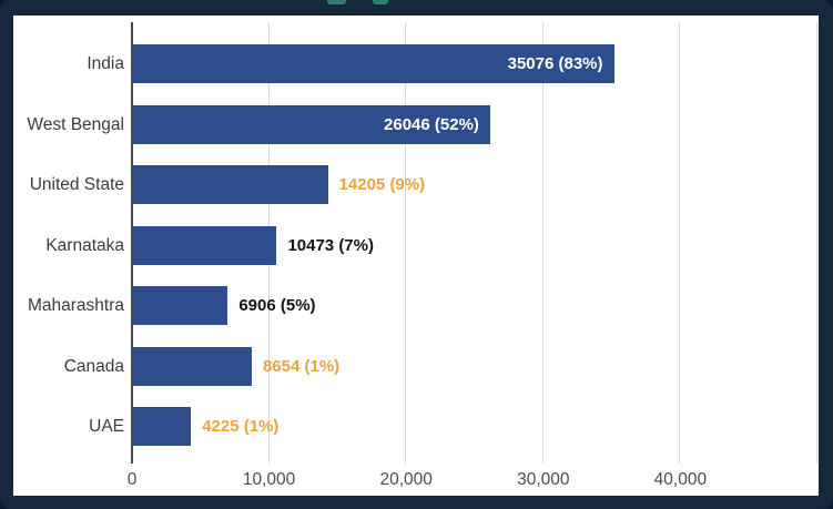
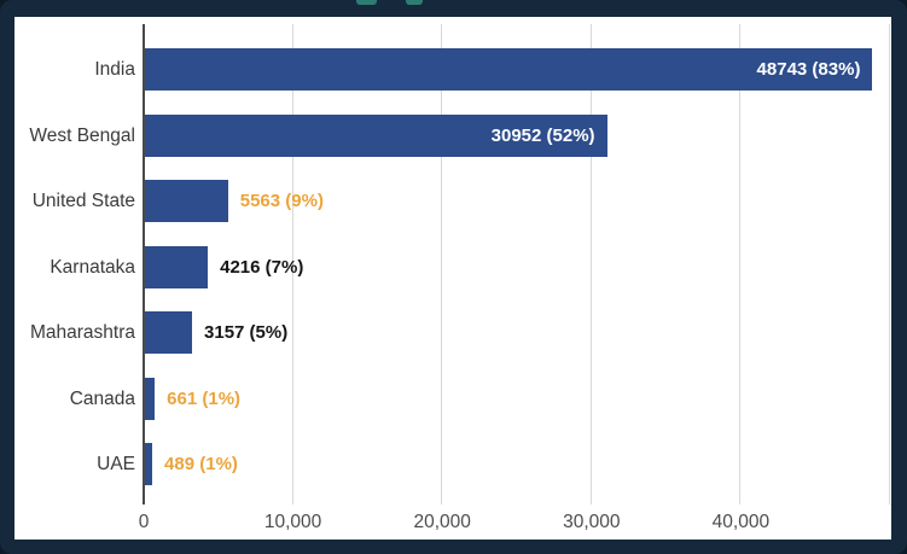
India: 35076 -> 48743
West Bengal: 26046 -> 30952
United State: 14205 -> 5563
Karnataka: 10473 -> 4216
Maharashtra: 6906 -> 3157
Canada: 8654 -> 661
UAE: 4225 -> 489
